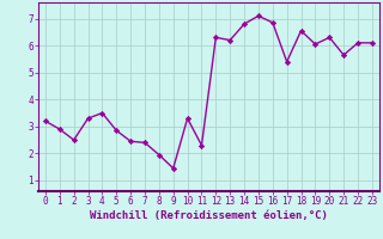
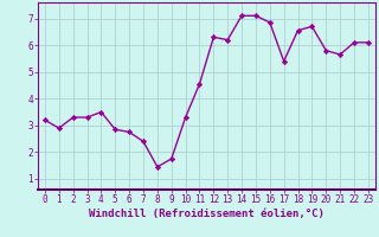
2: 2.50 -> 3.30
6: 2.45 -> 2.75
8: 1.95 -> 1.45
9: 1.45 -> 1.75
11: 2.30 -> 4.55
14: 6.80 -> 7.10
19: 6.05 -> 6.70
20: 6.30 -> 5.80
